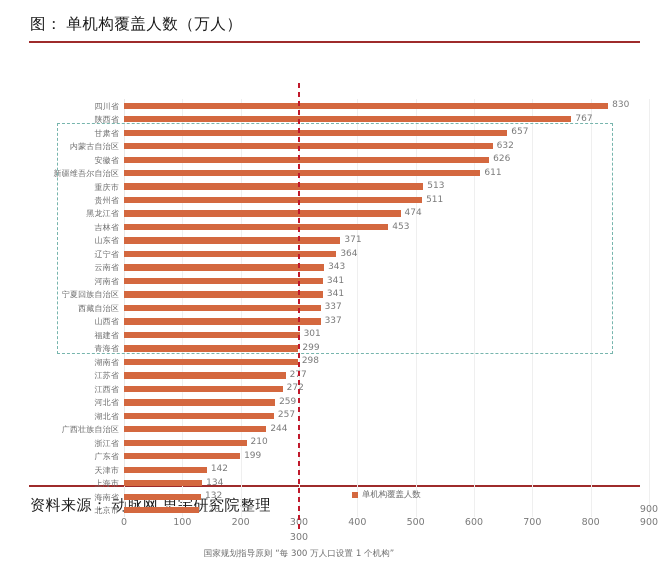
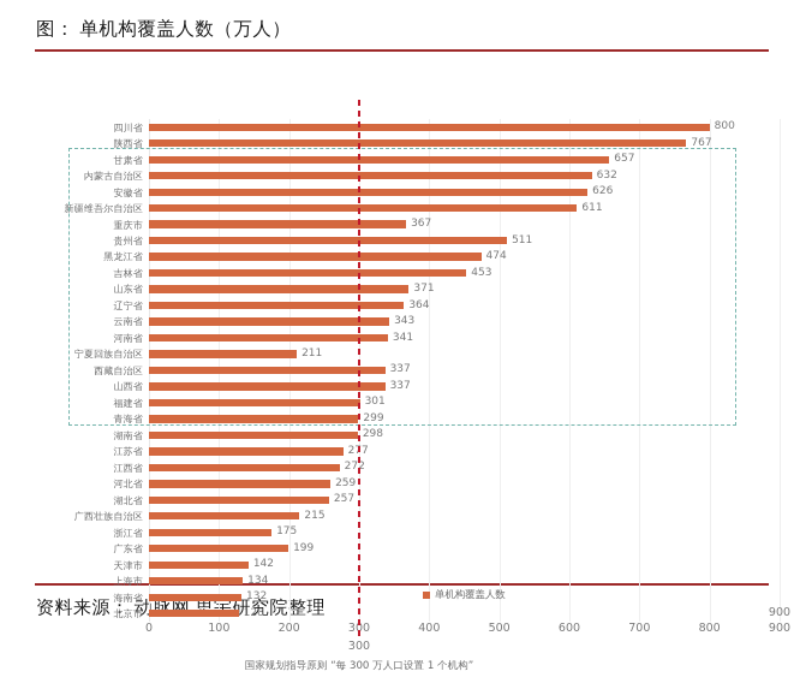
四川省: 830 -> 800
重庆市: 513 -> 367
宁夏回族自治区: 341 -> 211
广西壮族自治区: 244 -> 215
浙江省: 210 -> 175
